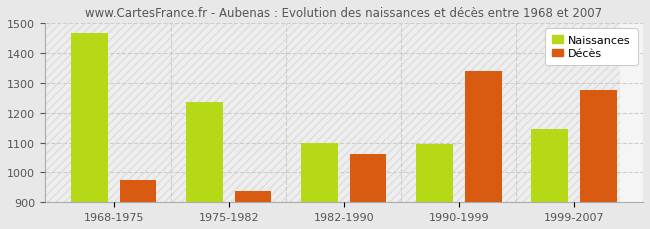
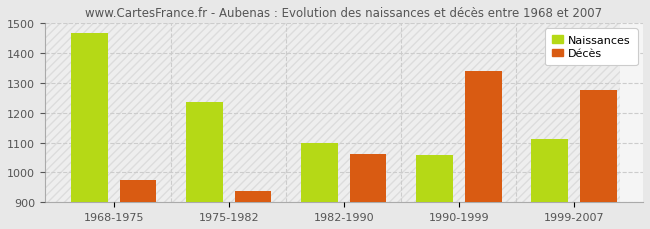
Naissances/1990-1999: 1095 -> 1057
Naissances/1999-2007: 1145 -> 1113
